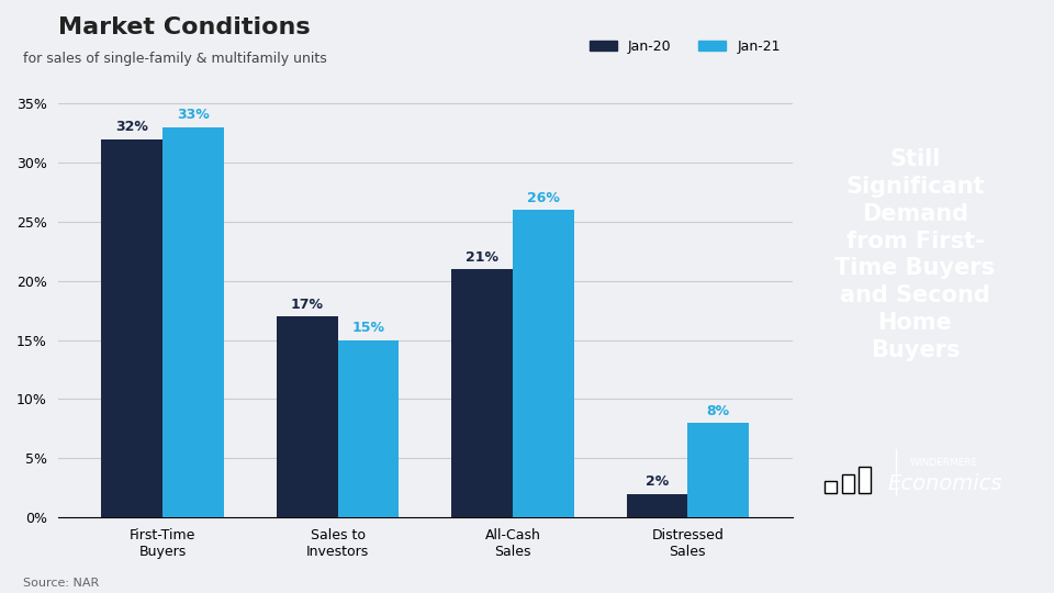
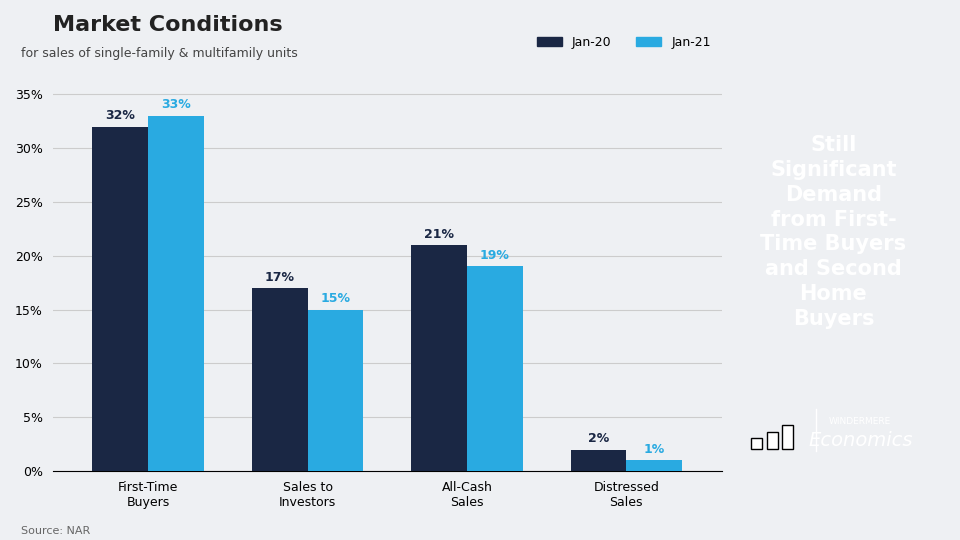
Jan-21/All-Cash Sales: 26% -> 19%
Jan-21/Distressed Sales: 8% -> 1%
